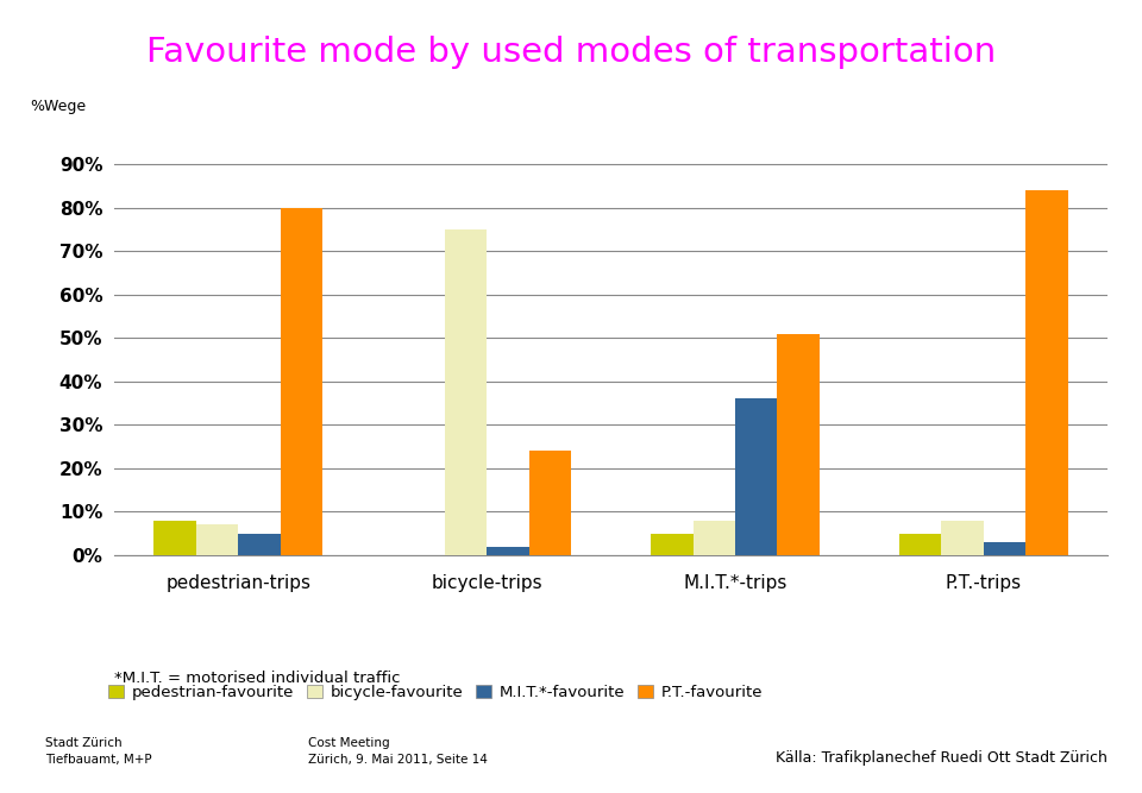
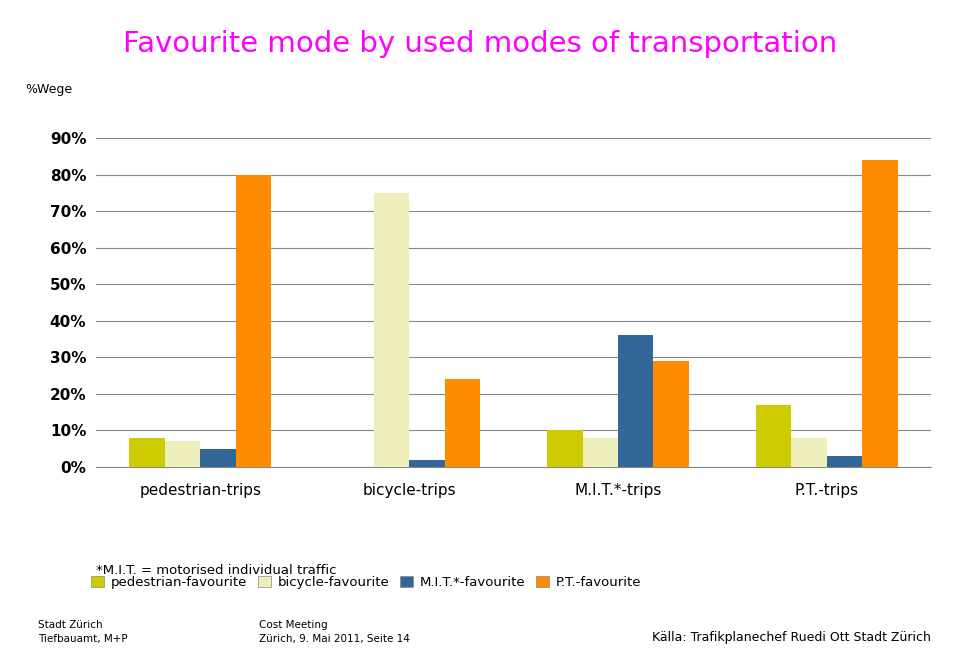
pedestrian-favourite/M.I.T.*-trips: 5% -> 10%
P.T.-favourite/M.I.T.*-trips: 51% -> 29%
pedestrian-favourite/P.T.-trips: 5% -> 17%
